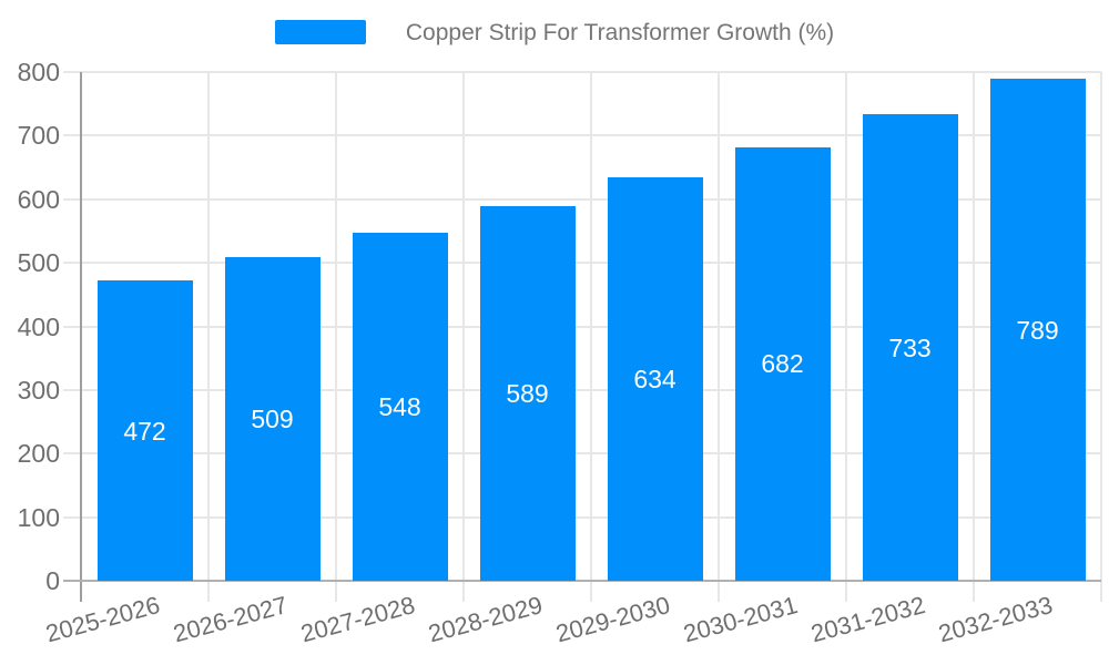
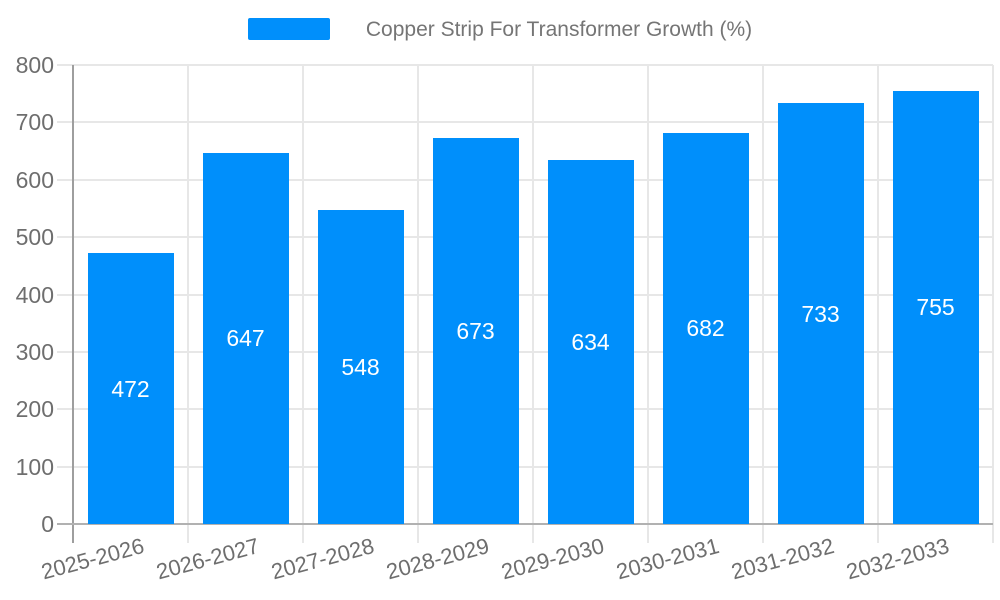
2026-2027: 509 -> 647
2028-2029: 589 -> 673
2032-2033: 789 -> 755
